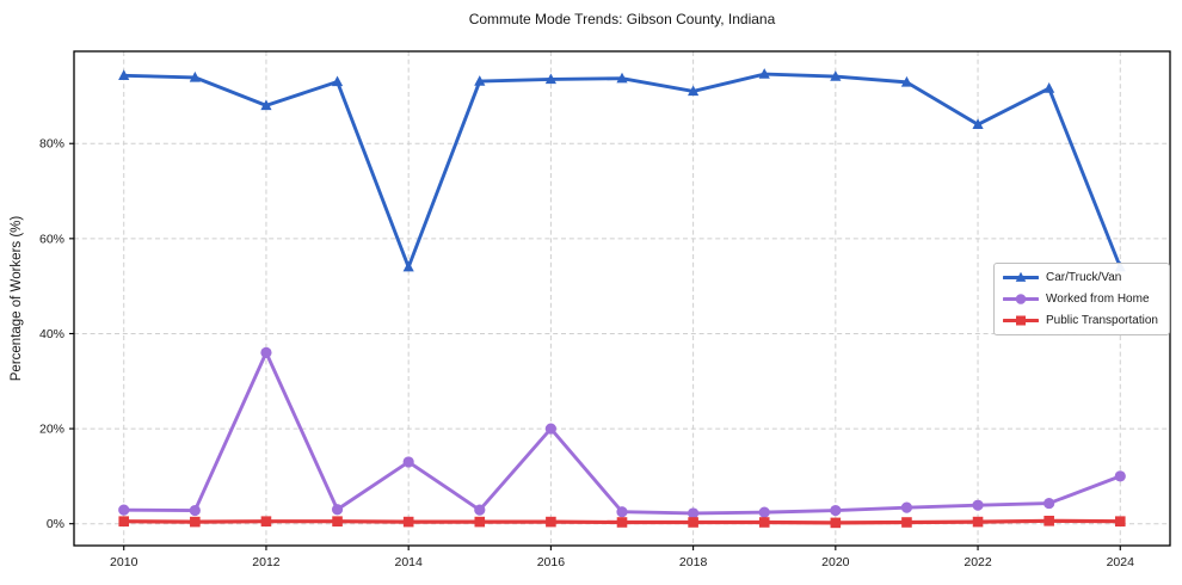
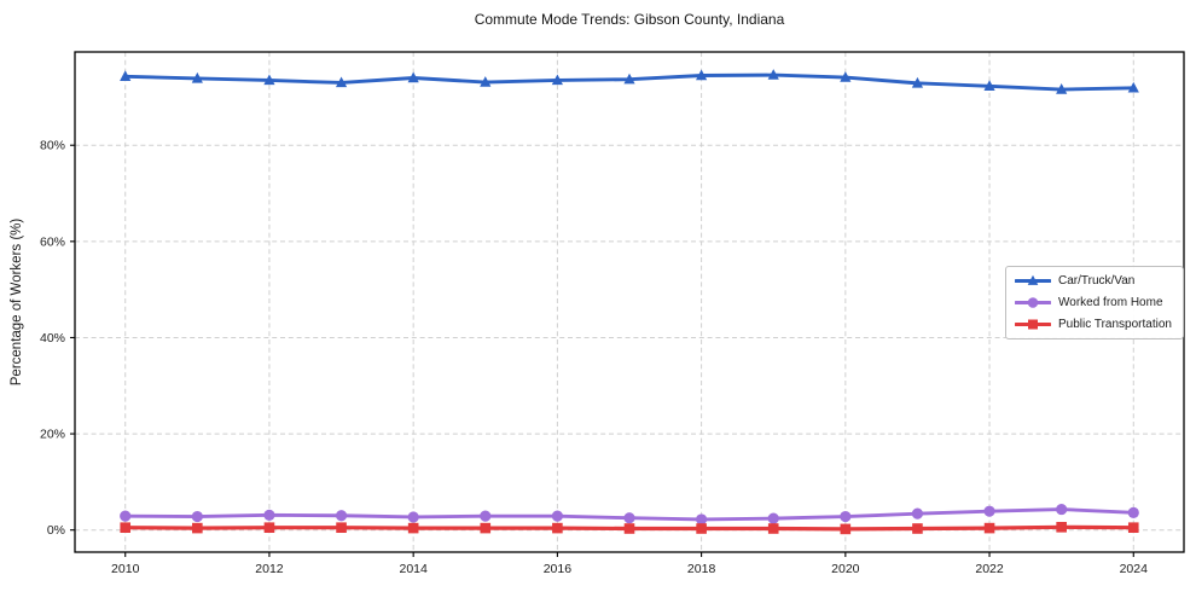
Car/Truck/Van/2012: 88% -> 94%
Worked from Home/2012: 36% -> 3%
Car/Truck/Van/2014: 54% -> 94%
Worked from Home/2014: 13% -> 3%
Worked from Home/2016: 20% -> 3%
Car/Truck/Van/2018: 91% -> 94%
Car/Truck/Van/2022: 84% -> 92%
Car/Truck/Van/2024: 54% -> 92%
Worked from Home/2024: 10% -> 4%
